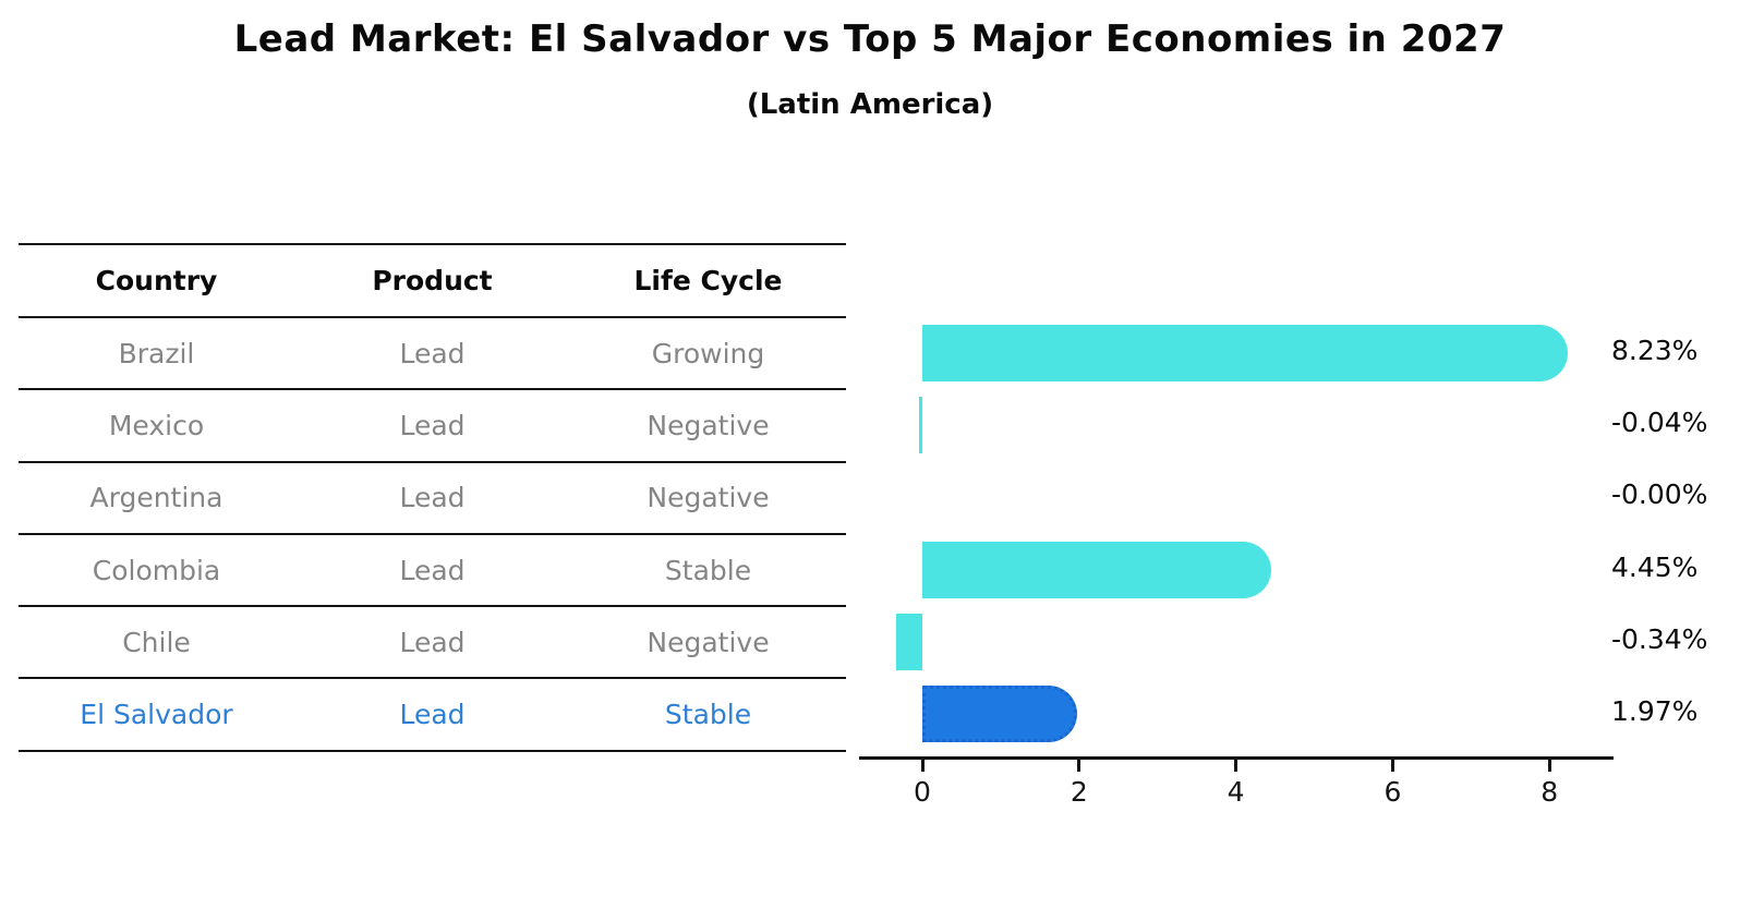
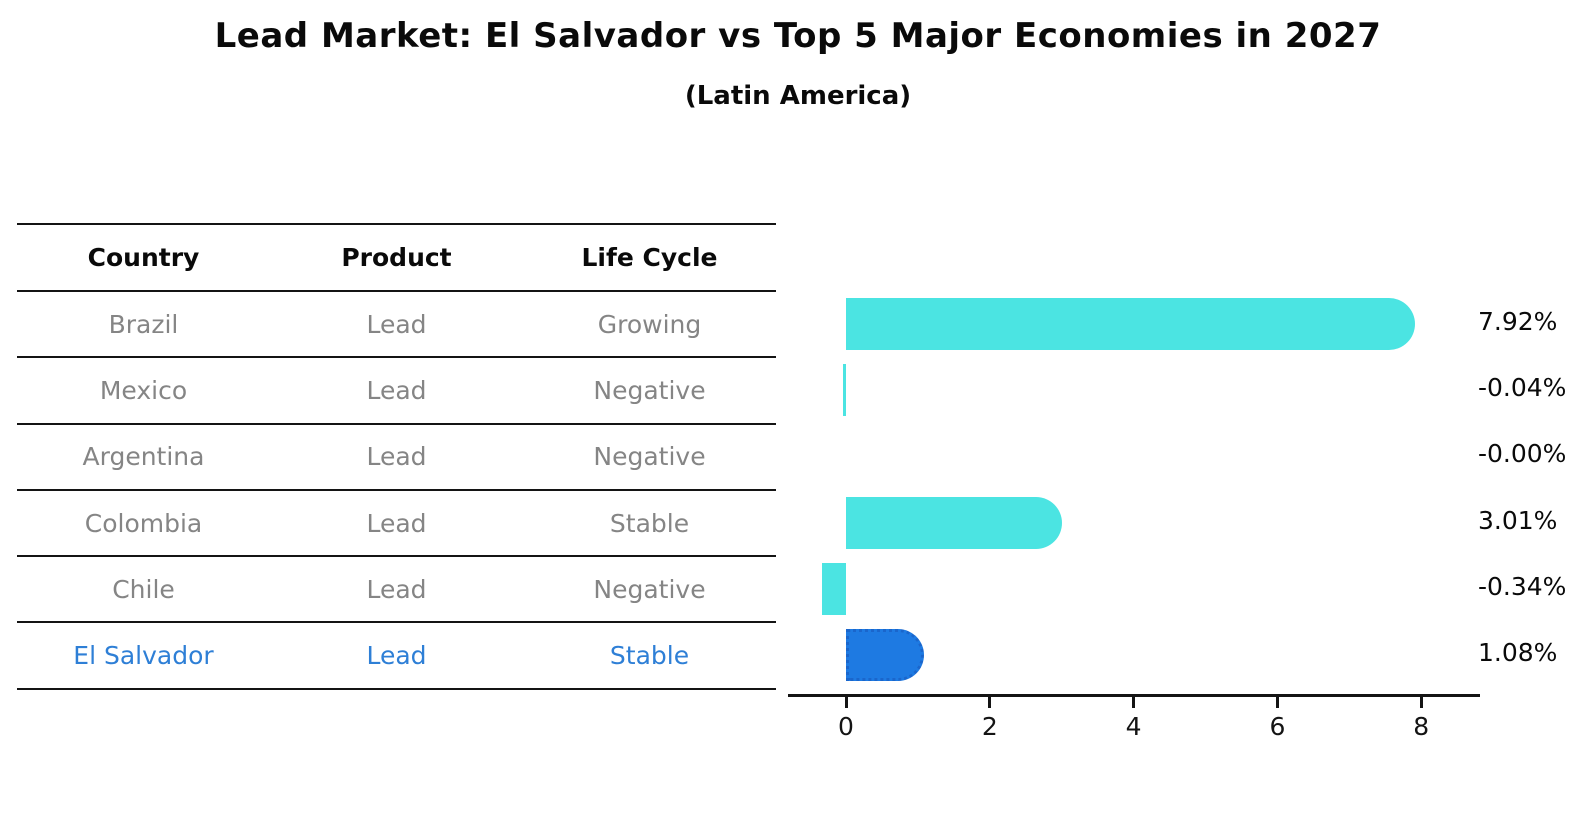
Brazil: 8.23% -> 7.92%
Colombia: 4.45% -> 3.01%
El Salvador: 1.97% -> 1.08%
